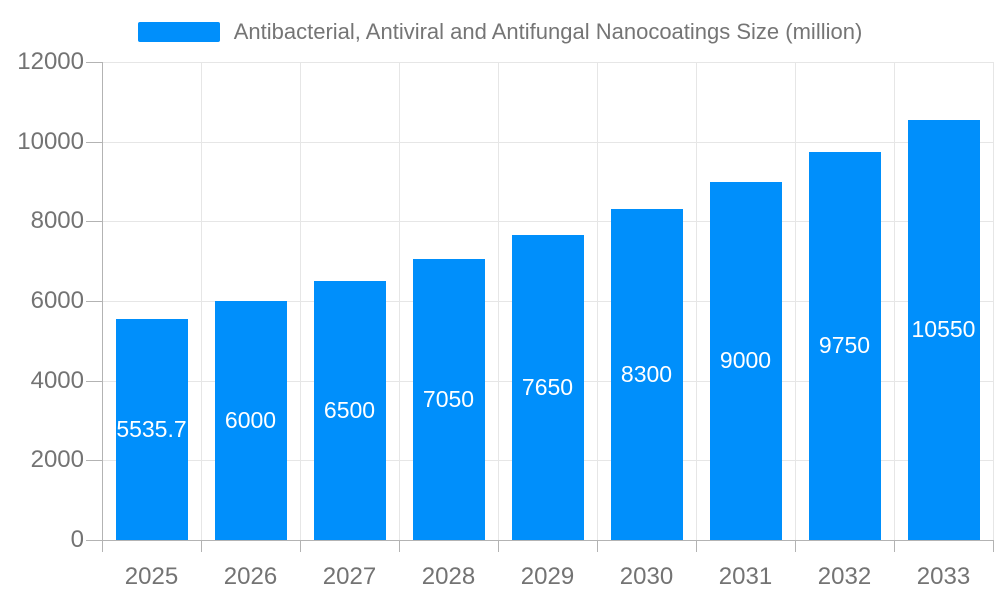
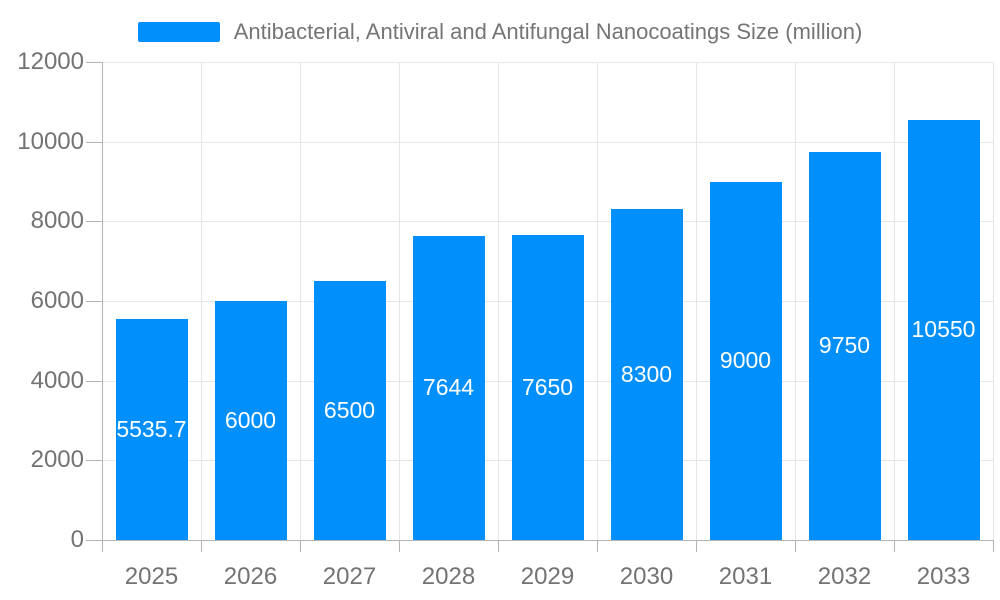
2028: 7050 -> 7644
